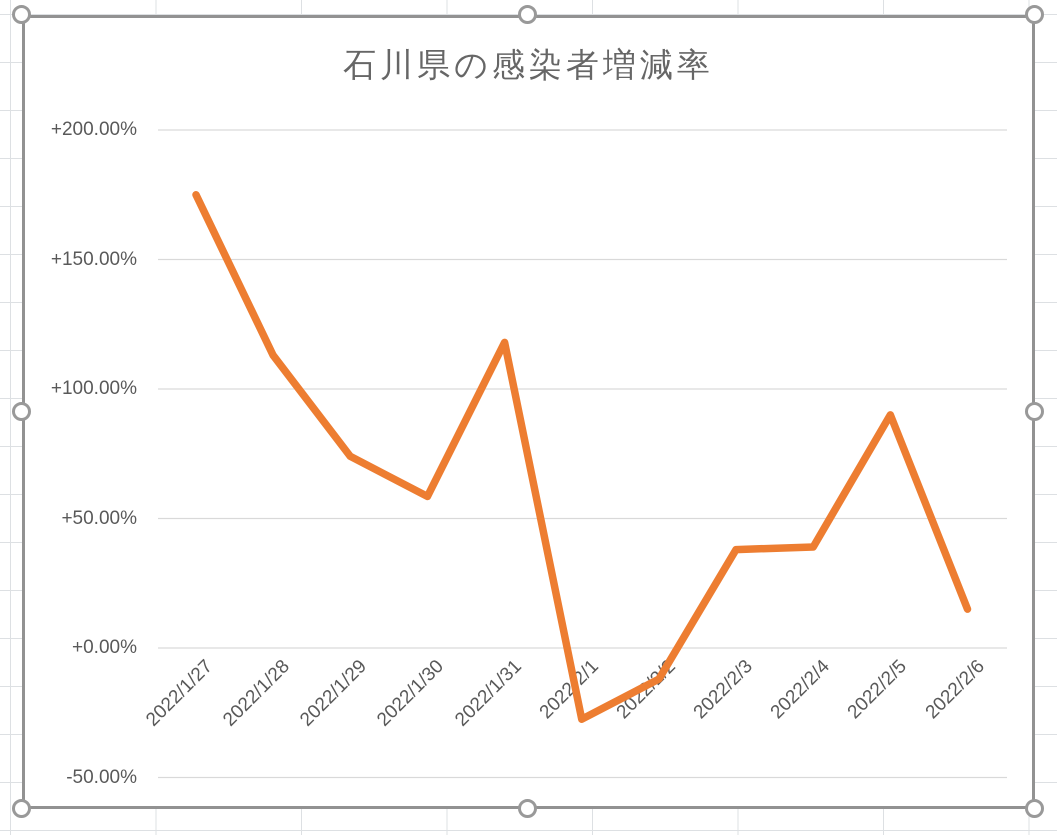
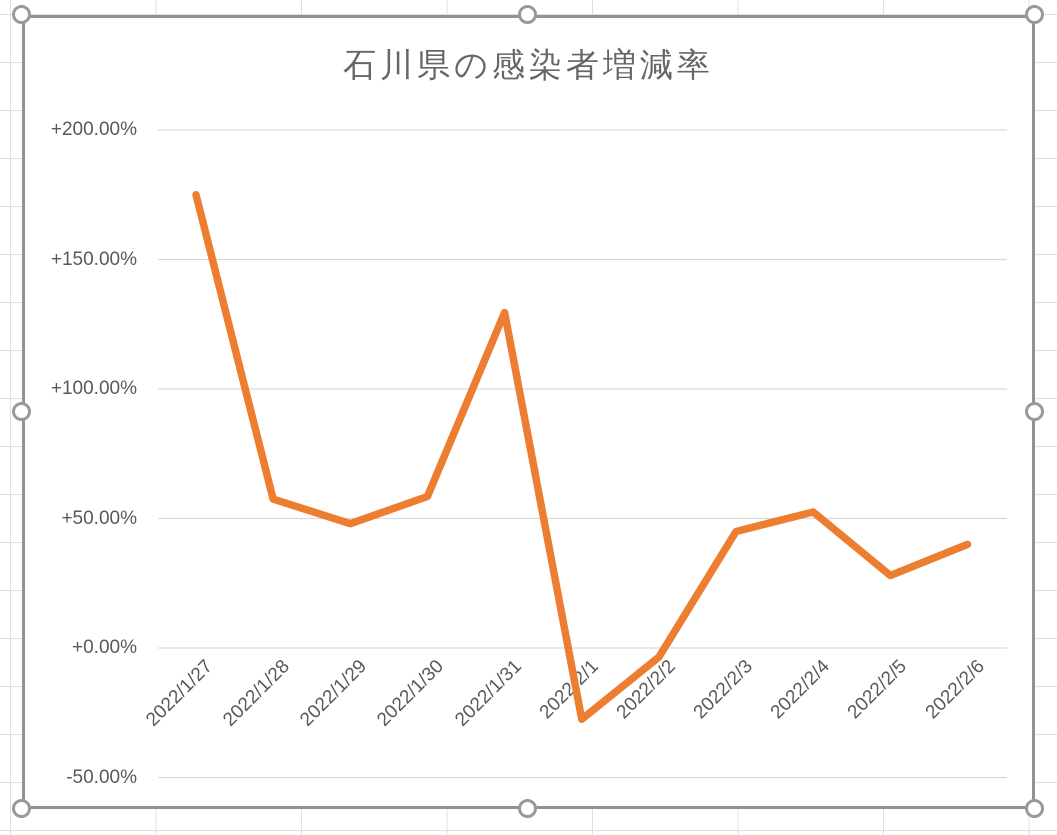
2022/1/28: 113% -> 58%
2022/1/29: 74% -> 48%
2022/1/31: 118% -> 130%
2022/2/2: -12% -> -4%
2022/2/3: 38% -> 45%
2022/2/4: 39% -> 52%
2022/2/5: 90% -> 28%
2022/2/6: 15% -> 40%
